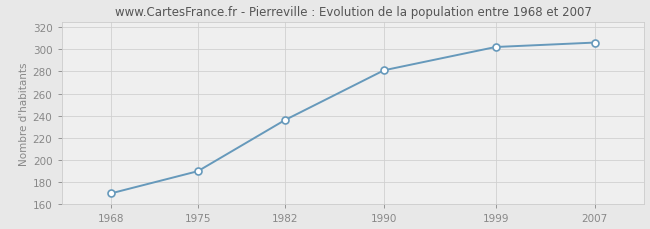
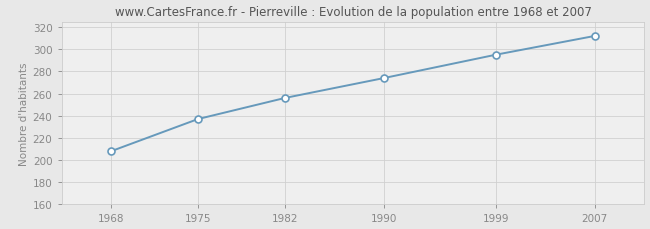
1968: 170 -> 208
1975: 190 -> 237
1982: 236 -> 256
1990: 281 -> 274
1999: 302 -> 295
2007: 306 -> 312
